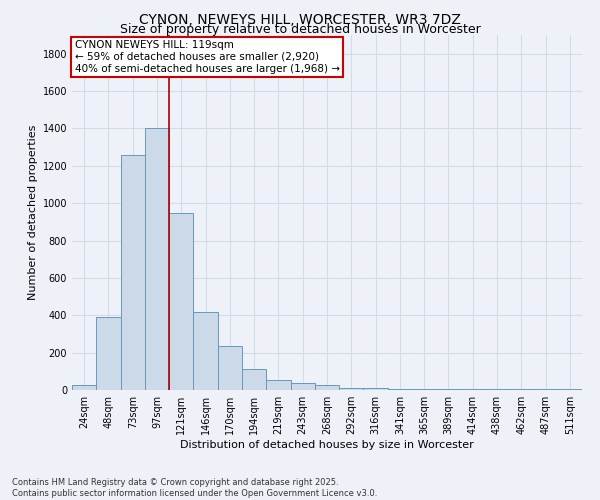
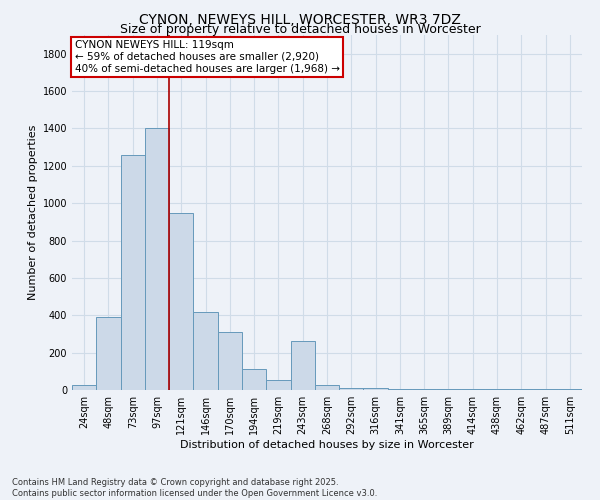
170sqm: 240 -> 310
243sqm: 40 -> 260
